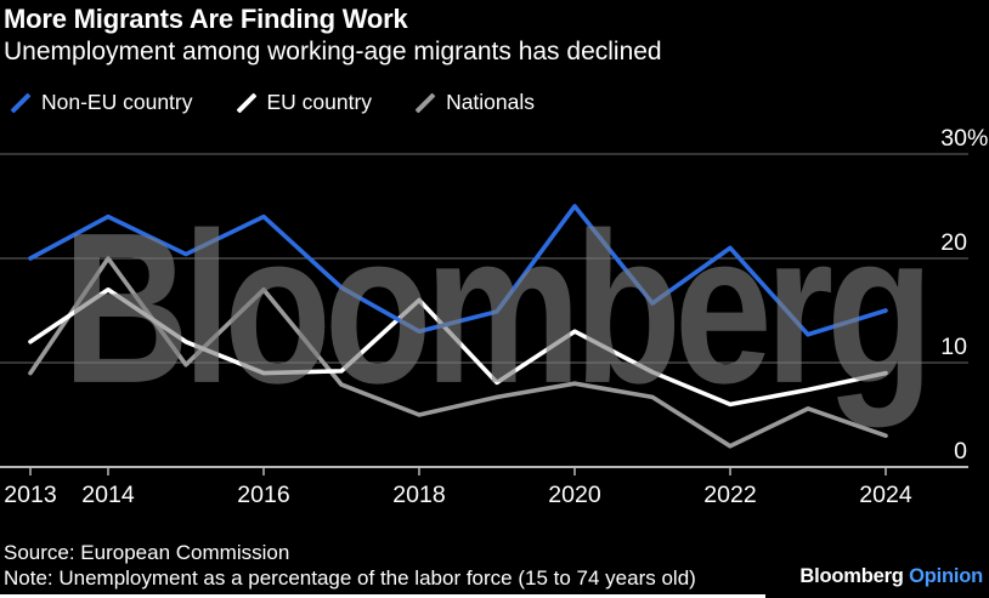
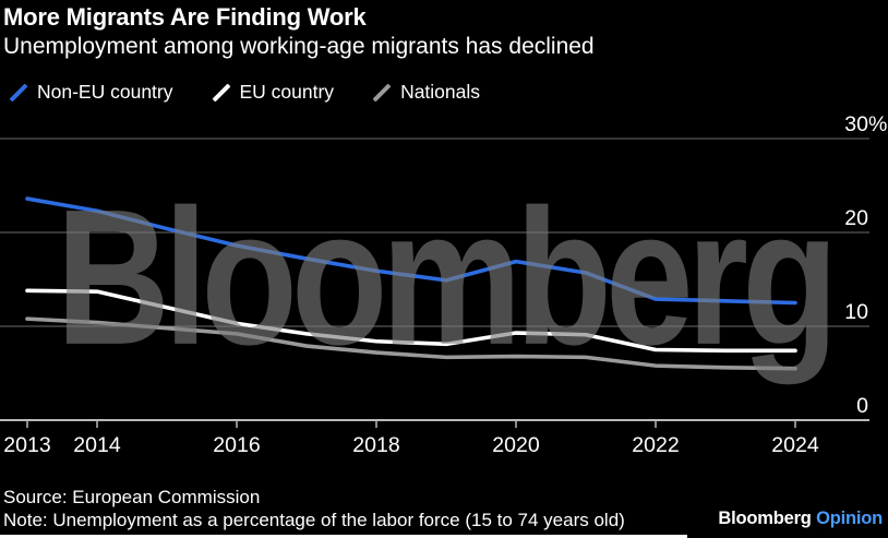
Non-EU country/2013: 20 -> 24
EU country/2013: 12 -> 14
Nationals/2013: 9 -> 11
Non-EU country/2014: 24 -> 22
EU country/2014: 17 -> 14
Nationals/2014: 20 -> 10
Non-EU country/2016: 24 -> 19
EU country/2016: 9 -> 10
Nationals/2016: 17 -> 9
Non-EU country/2018: 13 -> 16
EU country/2018: 16 -> 8
Nationals/2018: 5 -> 7
Non-EU country/2020: 25 -> 17
EU country/2020: 13 -> 9
Nationals/2020: 8 -> 7
Non-EU country/2022: 21 -> 13
EU country/2022: 6 -> 8
Nationals/2022: 2 -> 6
Non-EU country/2024: 15 -> 12
EU country/2024: 9 -> 7
Nationals/2024: 3 -> 6
